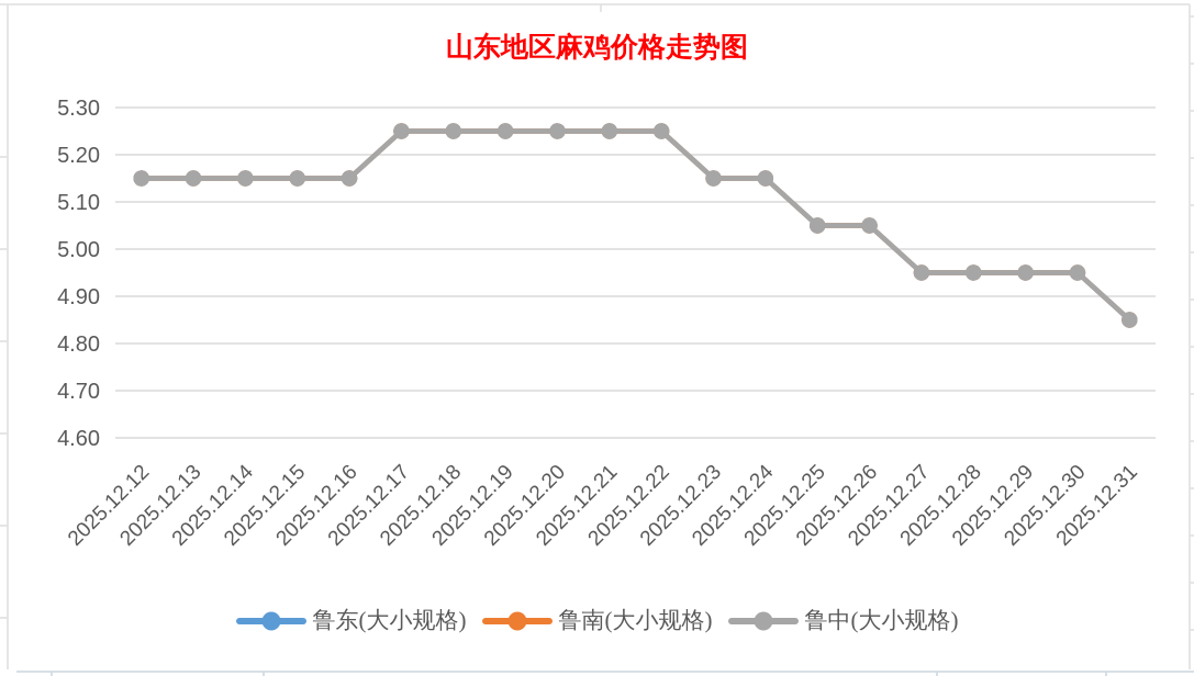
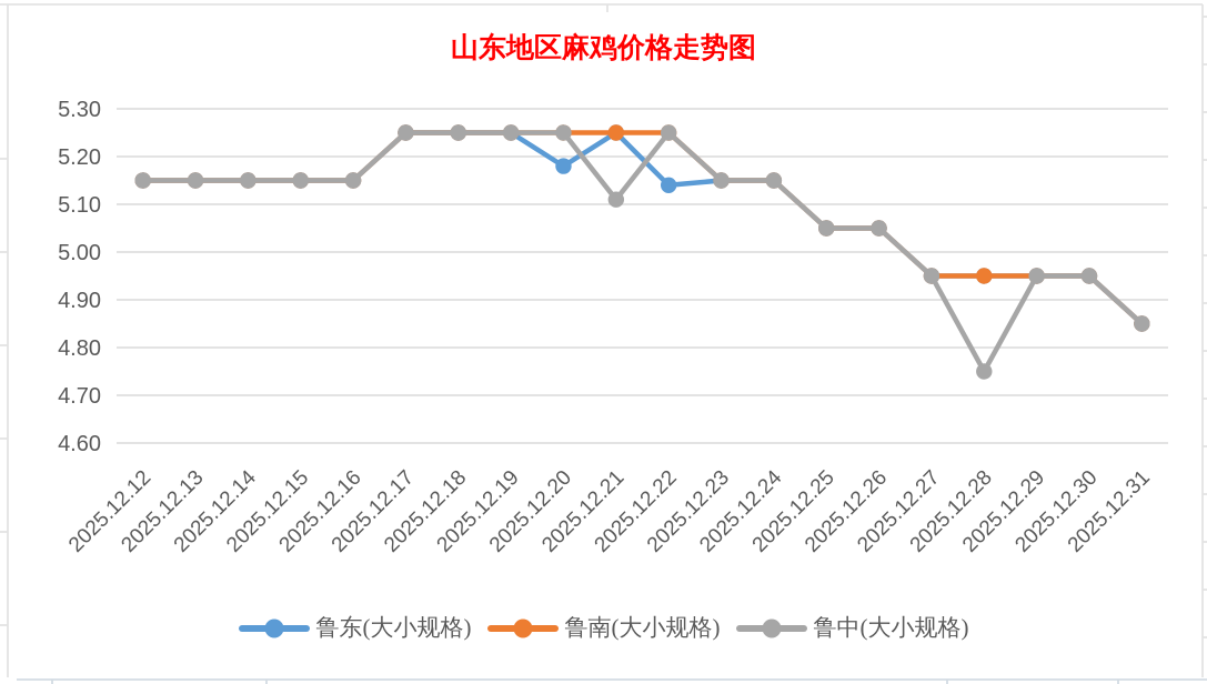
鲁东(大小规格)/2025.12.20: 5.25 -> 5.18
鲁中(大小规格)/2025.12.21: 5.25 -> 5.11
鲁东(大小规格)/2025.12.22: 5.25 -> 5.14
鲁中(大小规格)/2025.12.28: 4.95 -> 4.75
